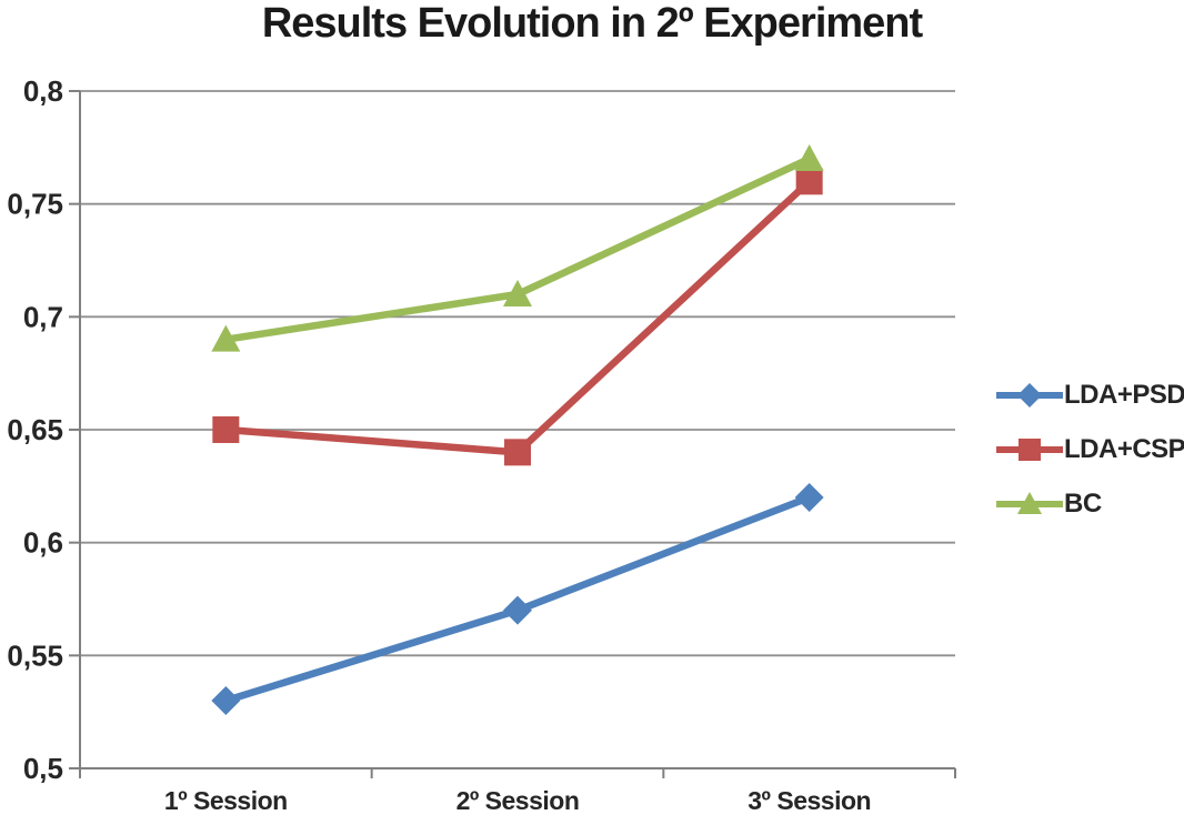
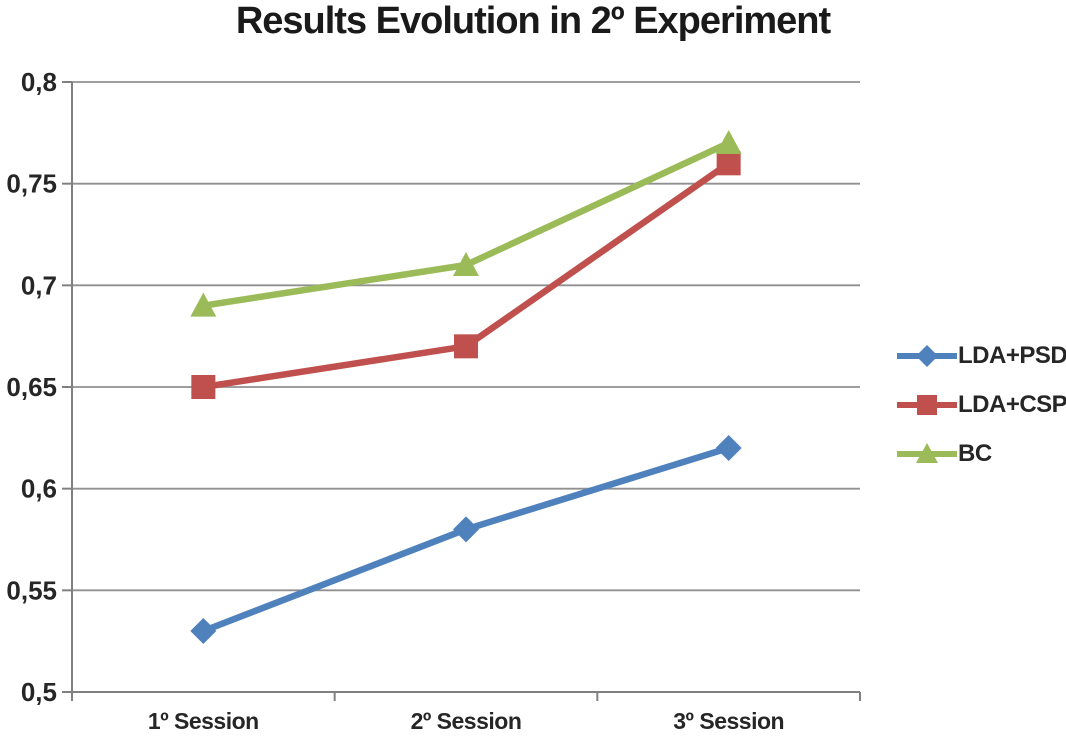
LDA+PSD/2º Session: 0,57 -> 0,58
LDA+CSP/2º Session: 0,64 -> 0,67
